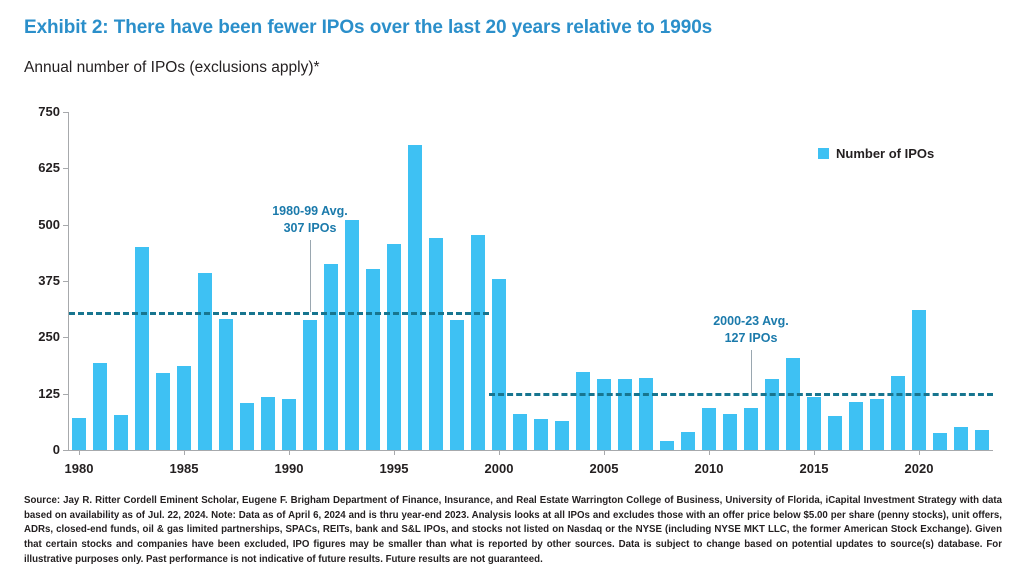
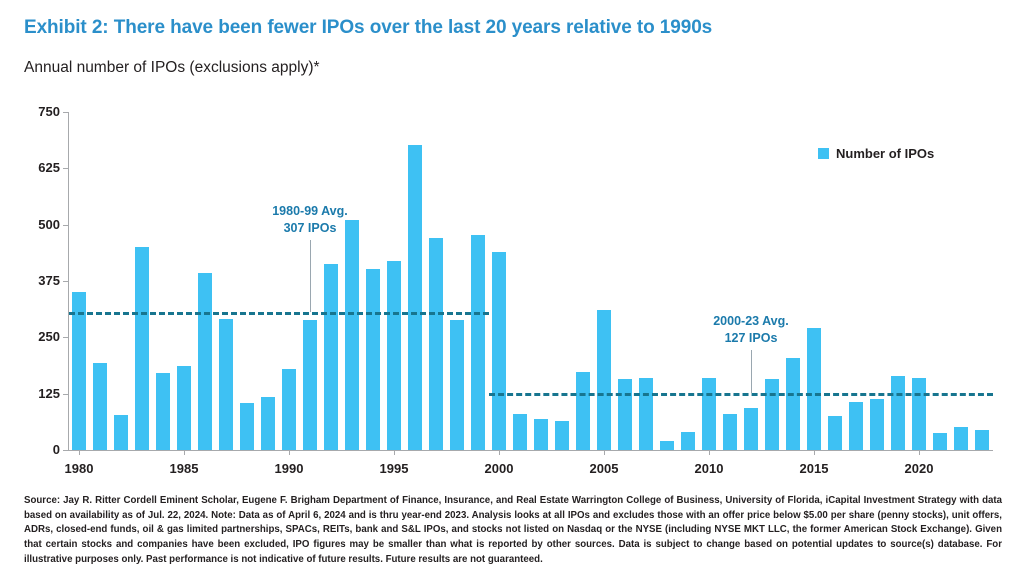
1980: 70 -> 350
1990: 110 -> 180
1995: 460 -> 420
2000: 380 -> 440
2005: 160 -> 310
2010: 90 -> 160
2015: 120 -> 270
2020: 310 -> 160
